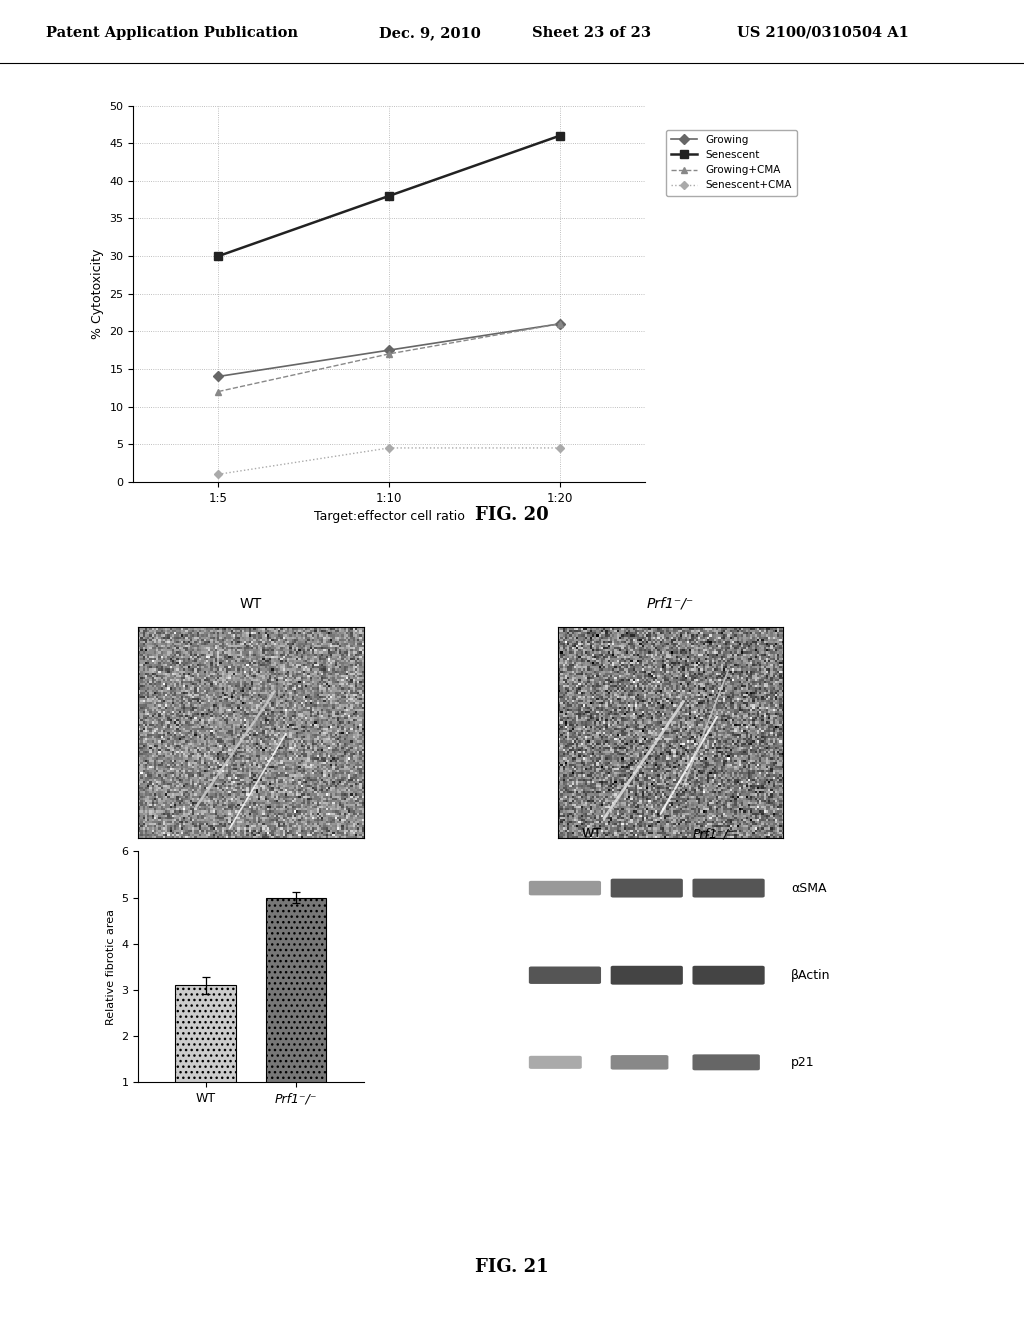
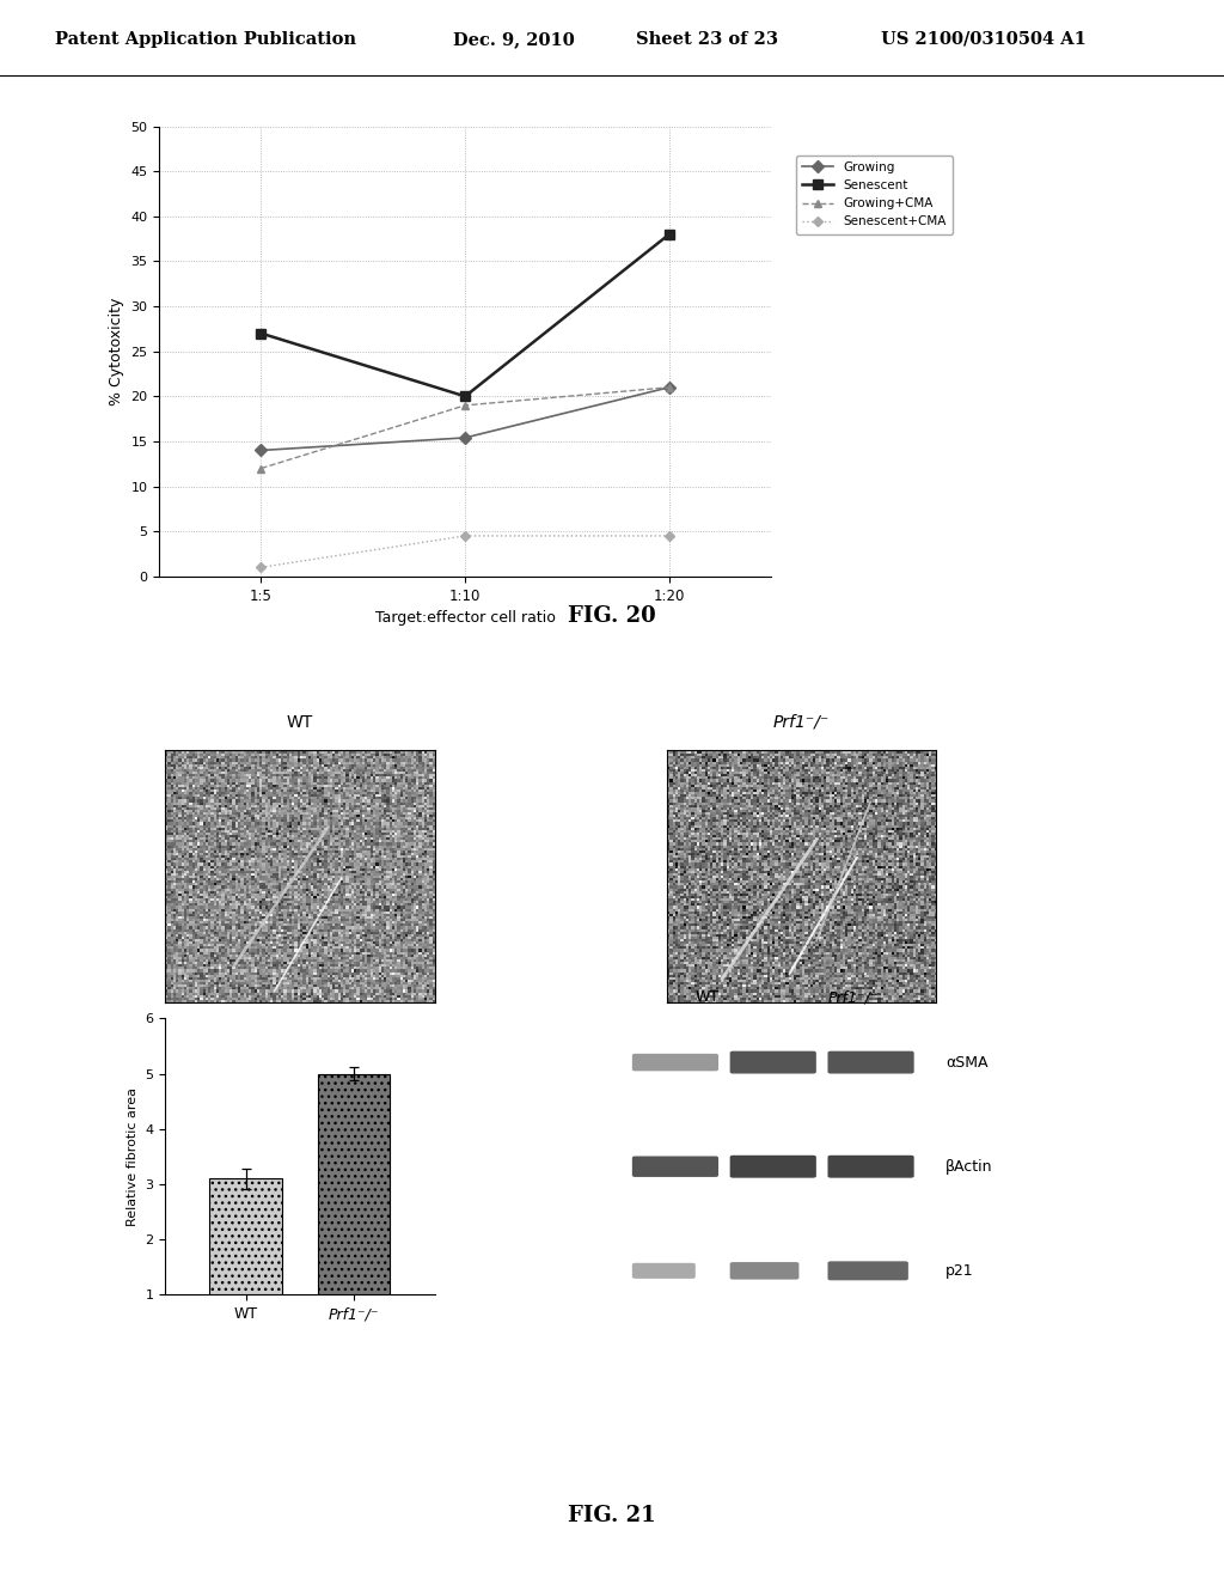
Senescent/1:5: 30 -> 27
Growing/1:10: 17.5 -> 15.4
Senescent/1:10: 38 -> 20
Growing+CMA/1:10: 17 -> 19
Senescent/1:20: 46 -> 38
